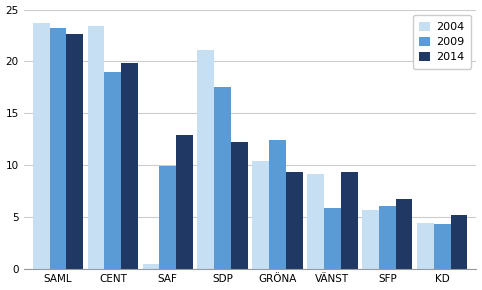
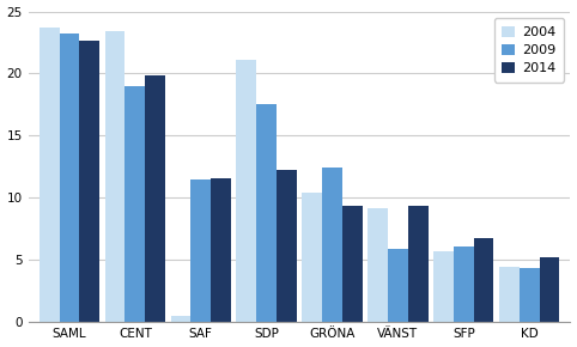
2009/SAF: 9.9 -> 11.5
2014/SAF: 12.9 -> 11.6
